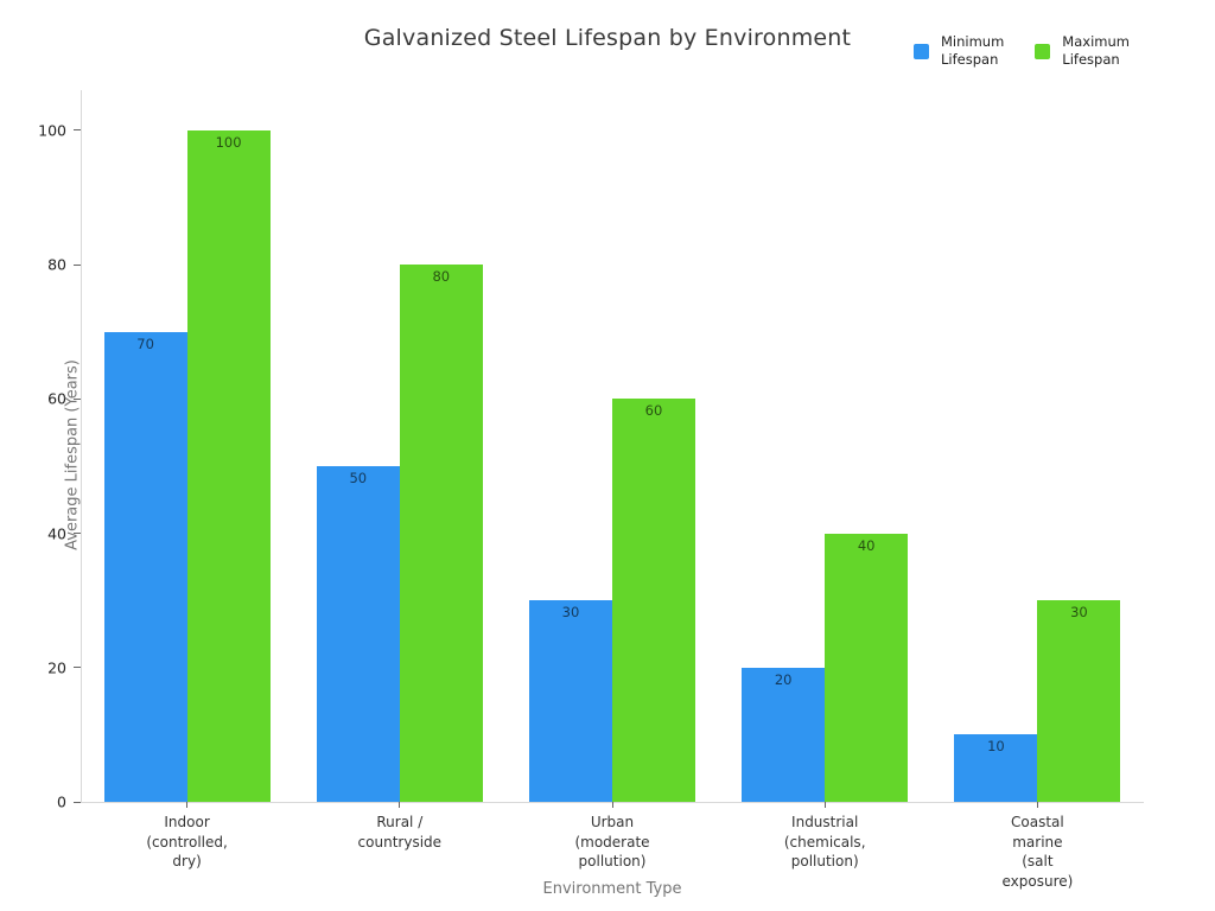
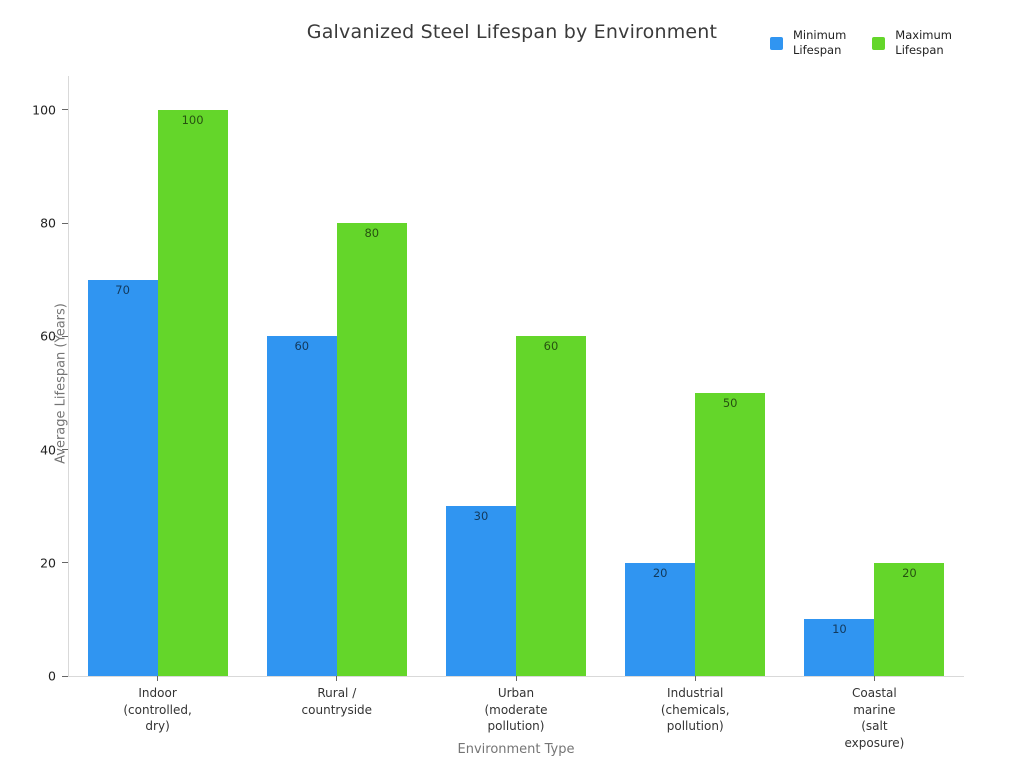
Minimum Lifespan/Rural / countryside: 50 -> 60
Maximum Lifespan/Industrial (chemicals, pollution): 40 -> 50
Maximum Lifespan/Coastal marine (salt exposure): 30 -> 20
